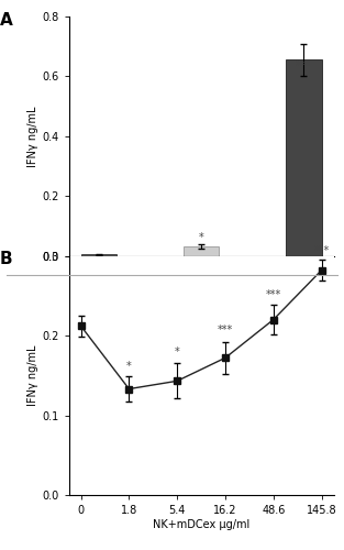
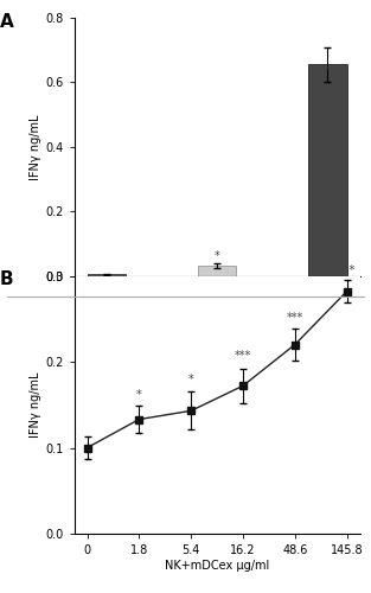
0: 0.212 -> 0.100
